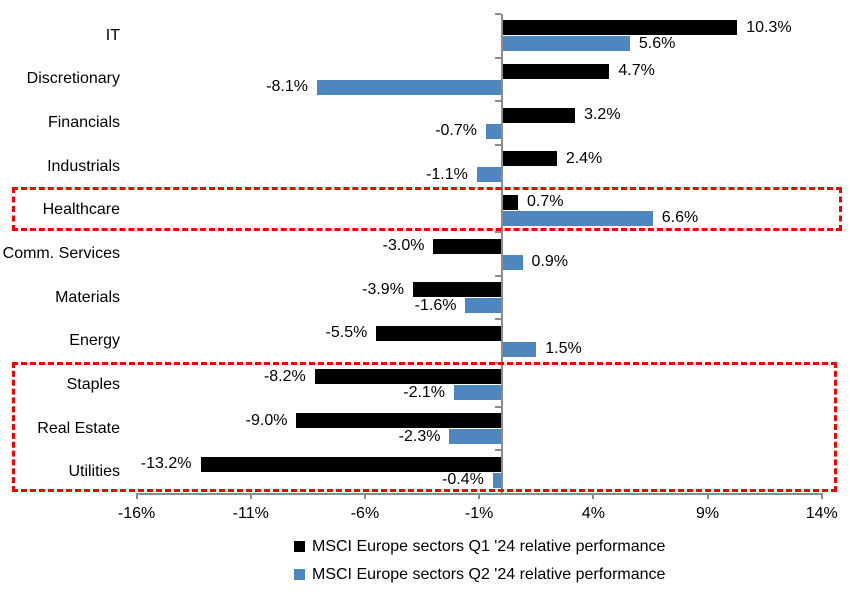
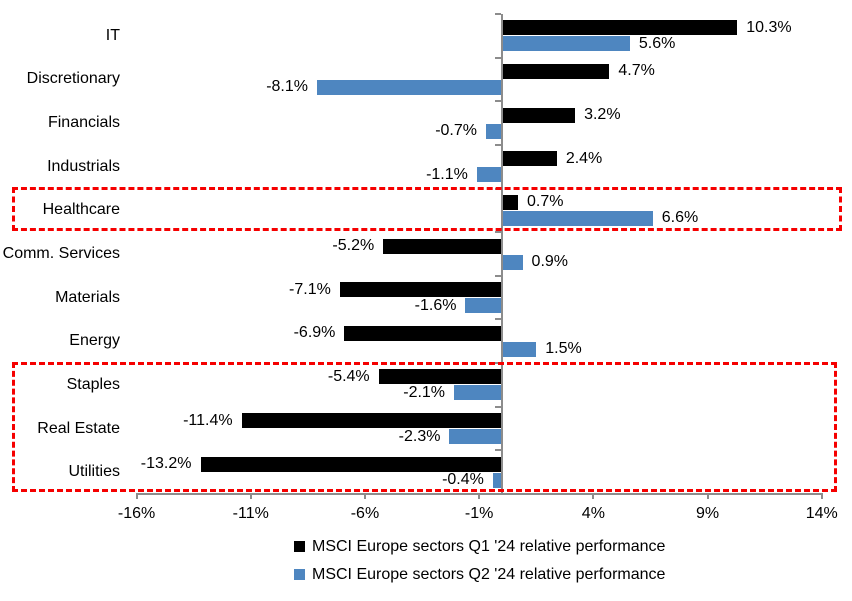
MSCI Europe sectors Q1 '24 relative performance/Comm. Services: -3.0% -> -5.2%
MSCI Europe sectors Q1 '24 relative performance/Materials: -3.9% -> -7.1%
MSCI Europe sectors Q1 '24 relative performance/Energy: -5.5% -> -6.9%
MSCI Europe sectors Q1 '24 relative performance/Staples: -8.2% -> -5.4%
MSCI Europe sectors Q1 '24 relative performance/Real Estate: -9.0% -> -11.4%
